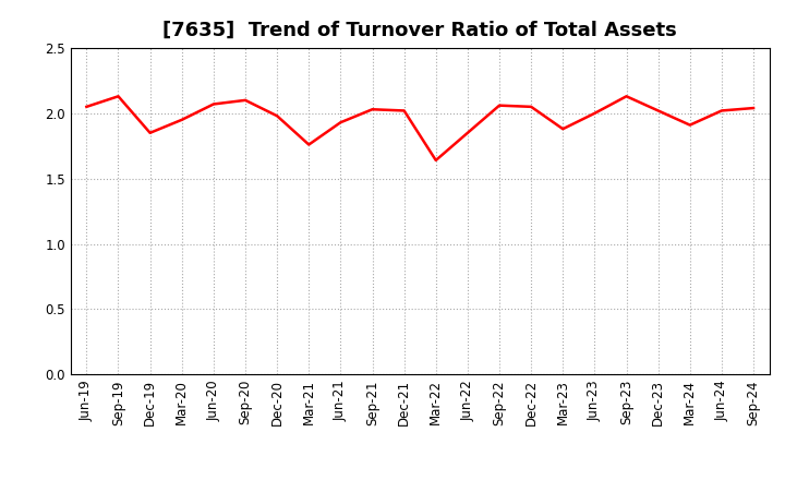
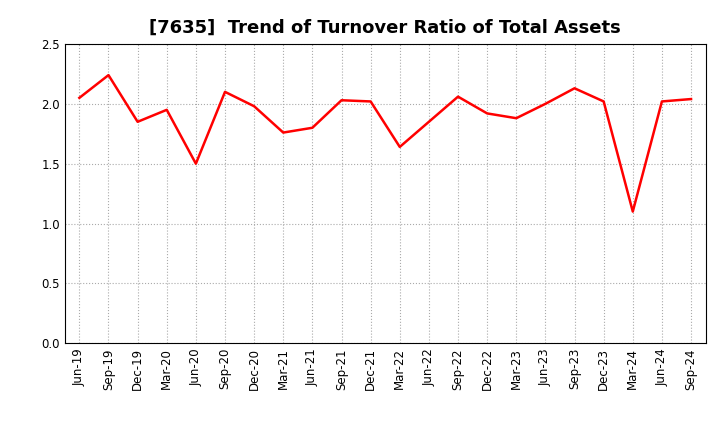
Sep-19: 2.13 -> 2.24
Jun-20: 2.07 -> 1.50
Jun-21: 1.93 -> 1.80
Dec-22: 2.05 -> 1.92
Mar-24: 1.91 -> 1.10
